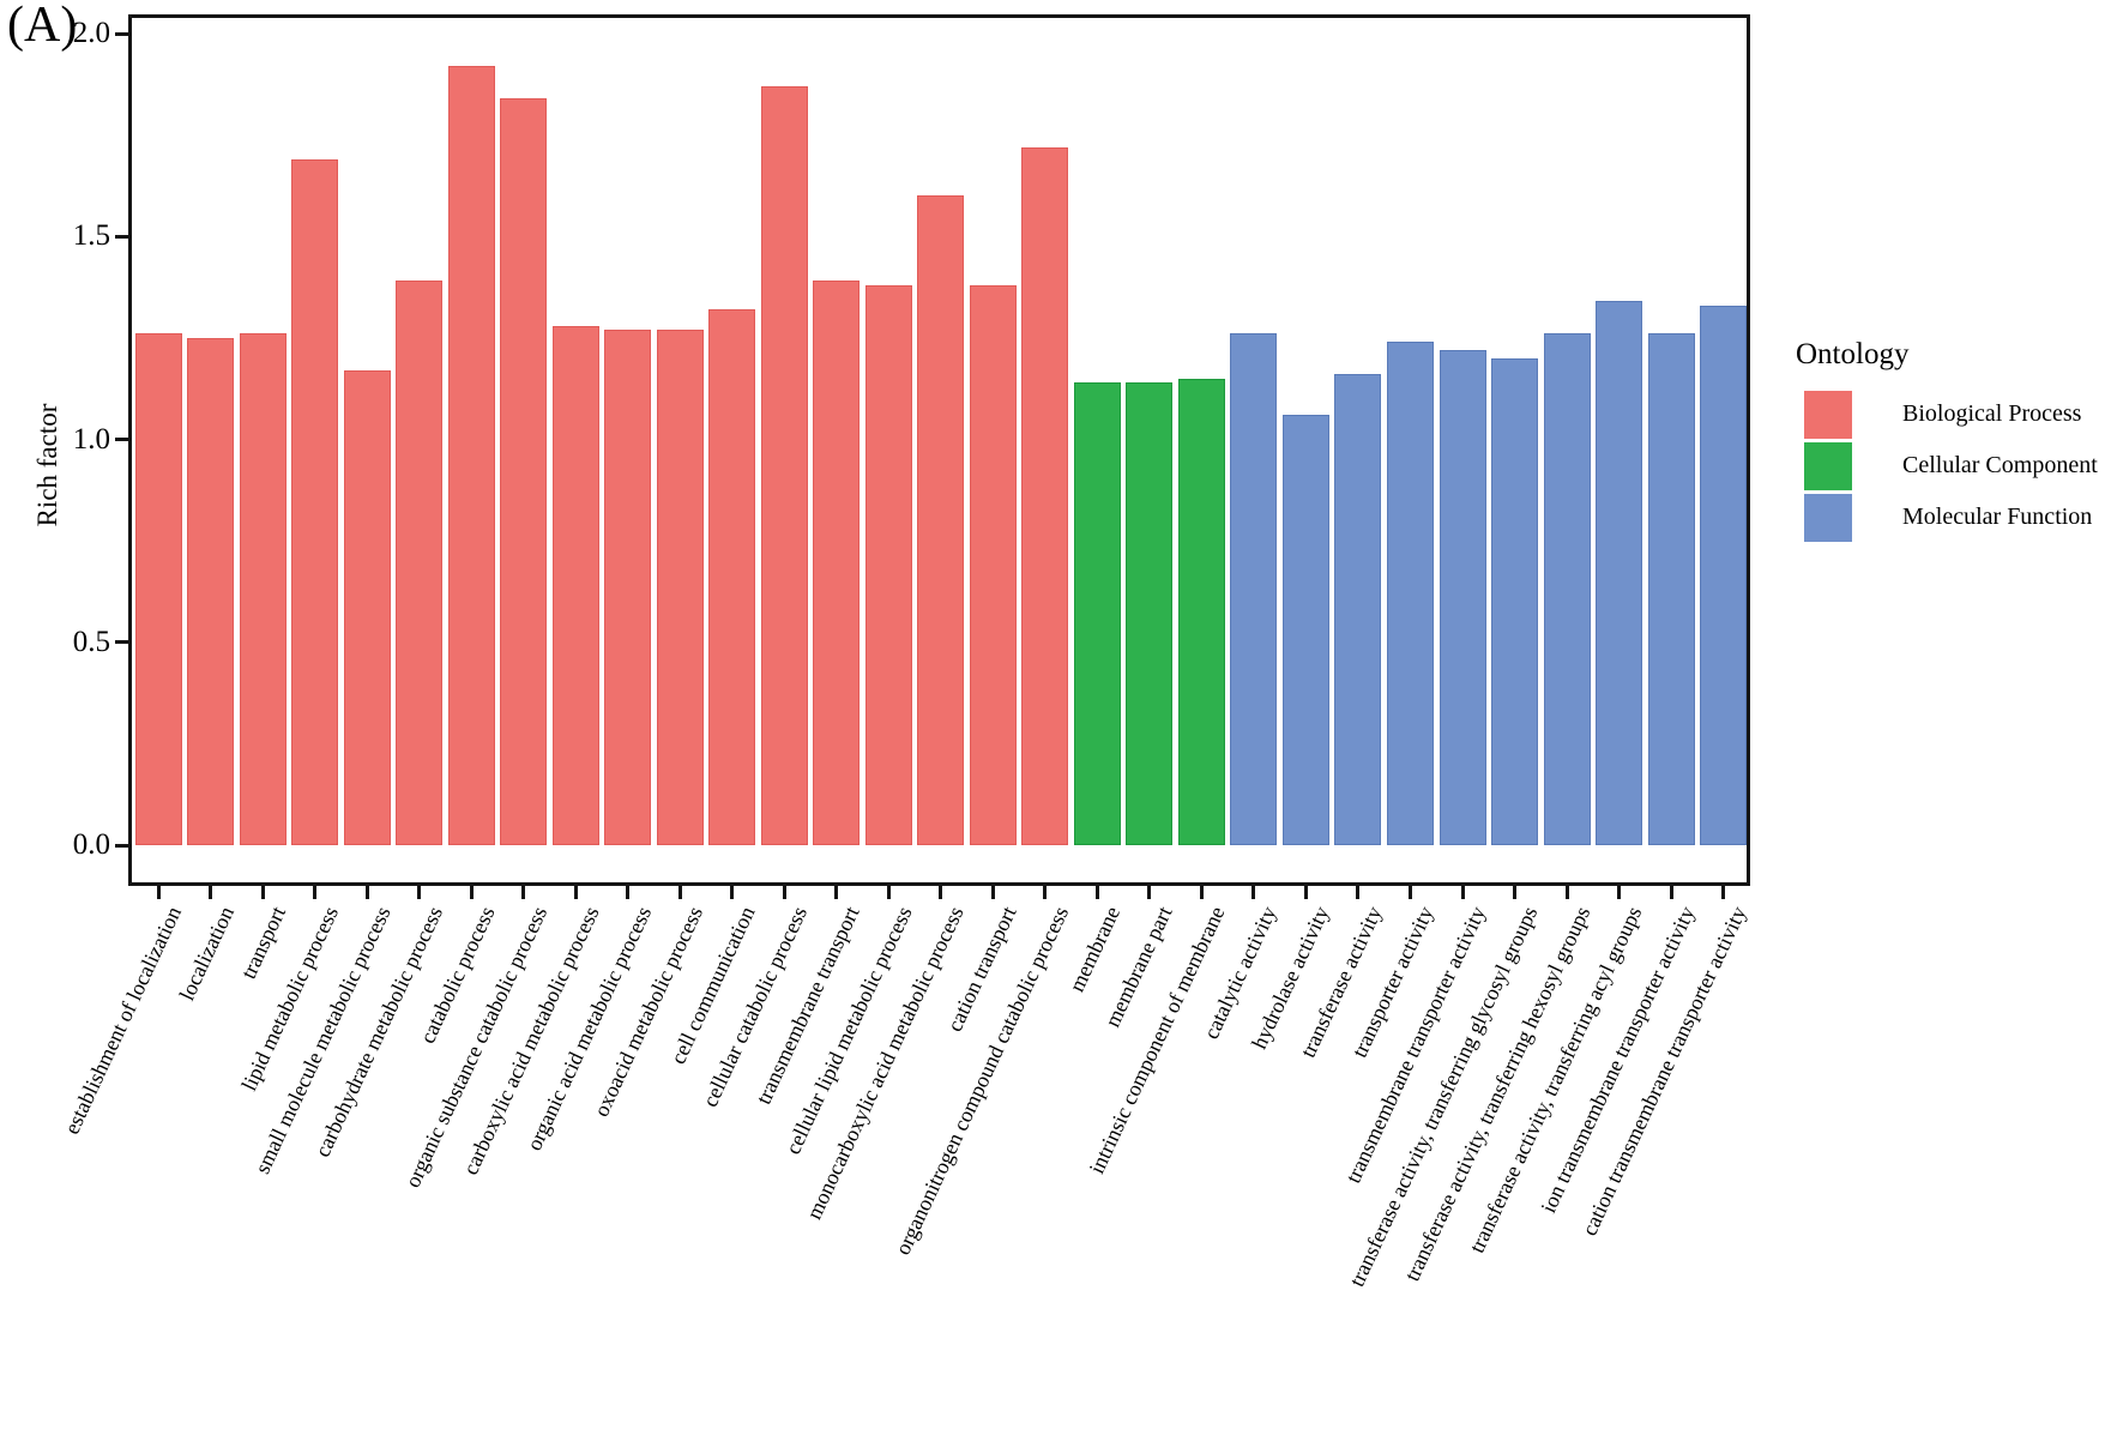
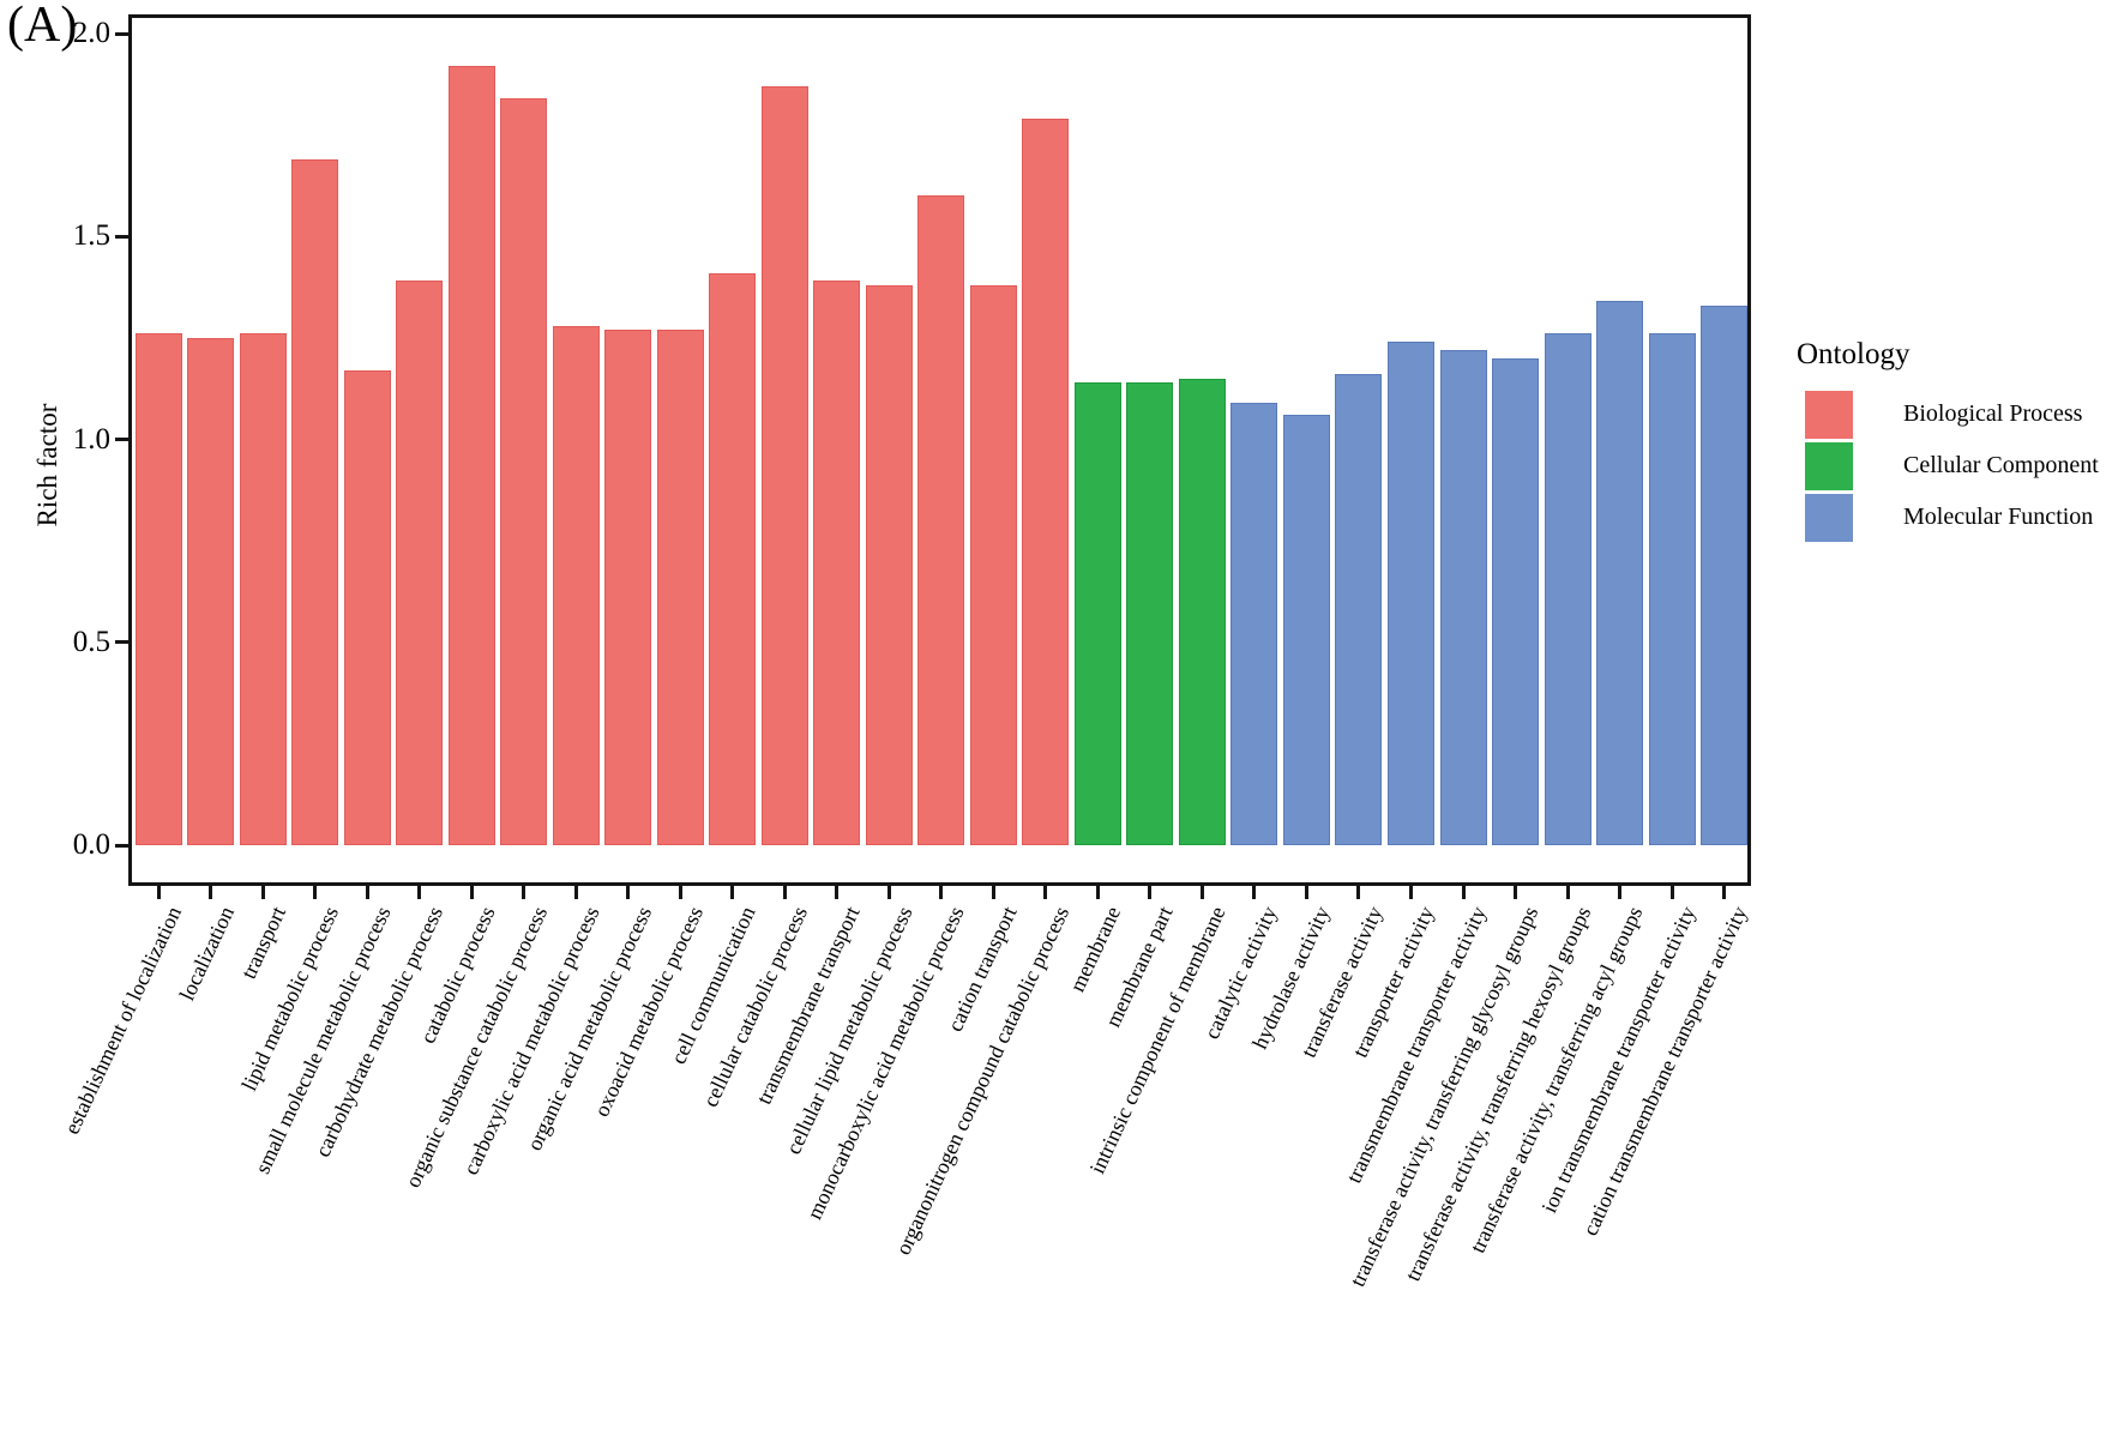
cell communication: 1.32 -> 1.41
organonitrogen compound catabolic process: 1.72 -> 1.79
catalytic activity: 1.26 -> 1.09
